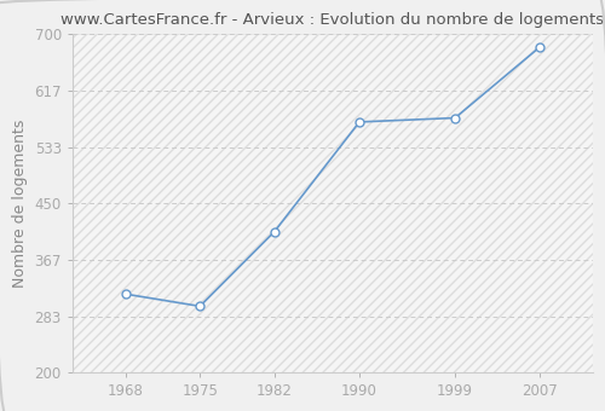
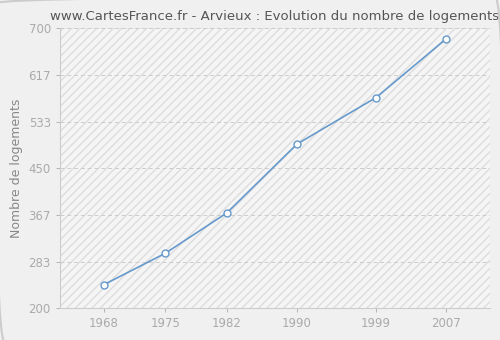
1968: 316 -> 242
1982: 408 -> 370
1990: 570 -> 493
